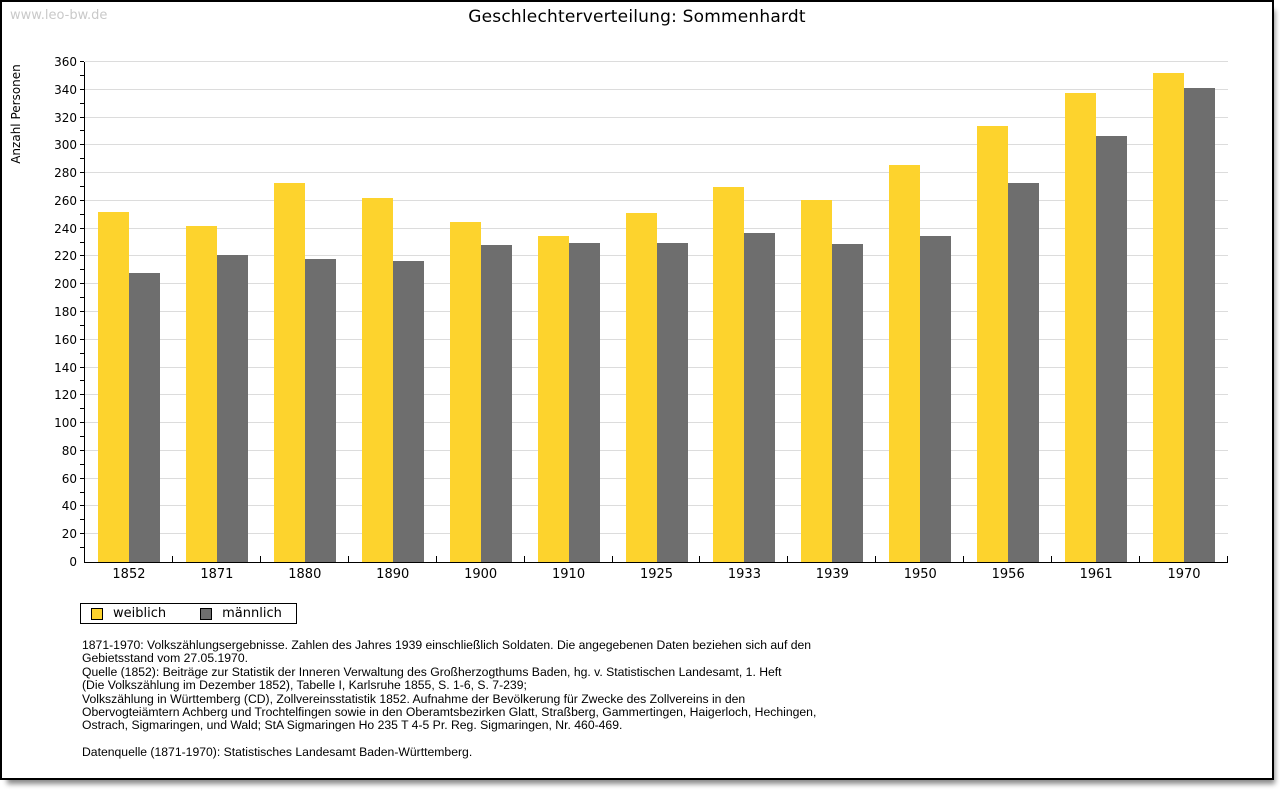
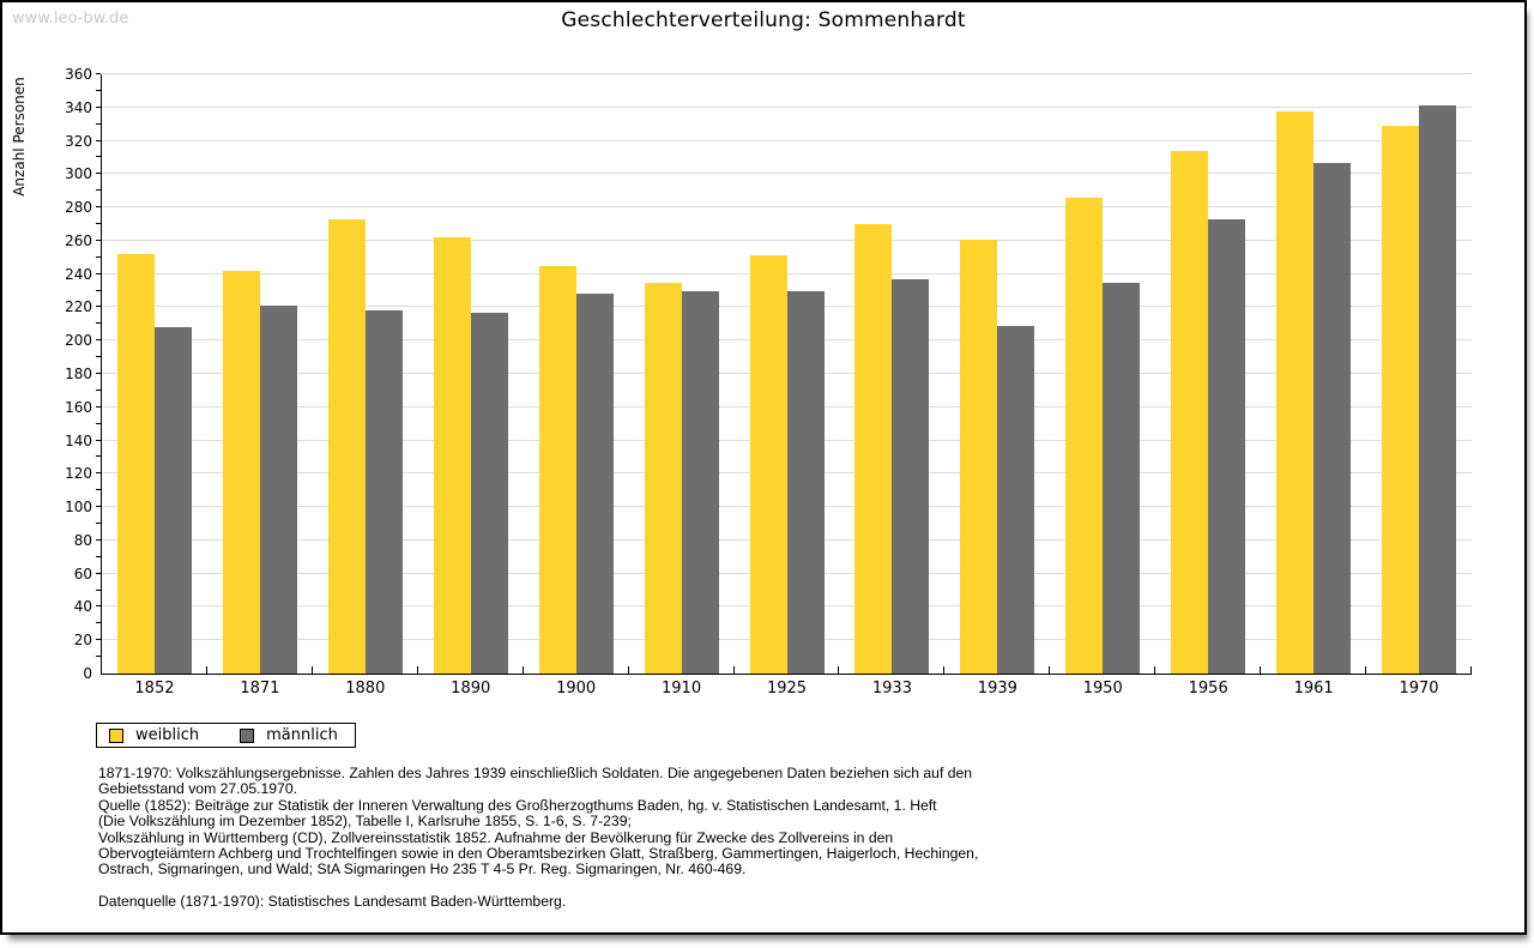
männlich/1939: 229 -> 209
weiblich/1970: 352 -> 329
